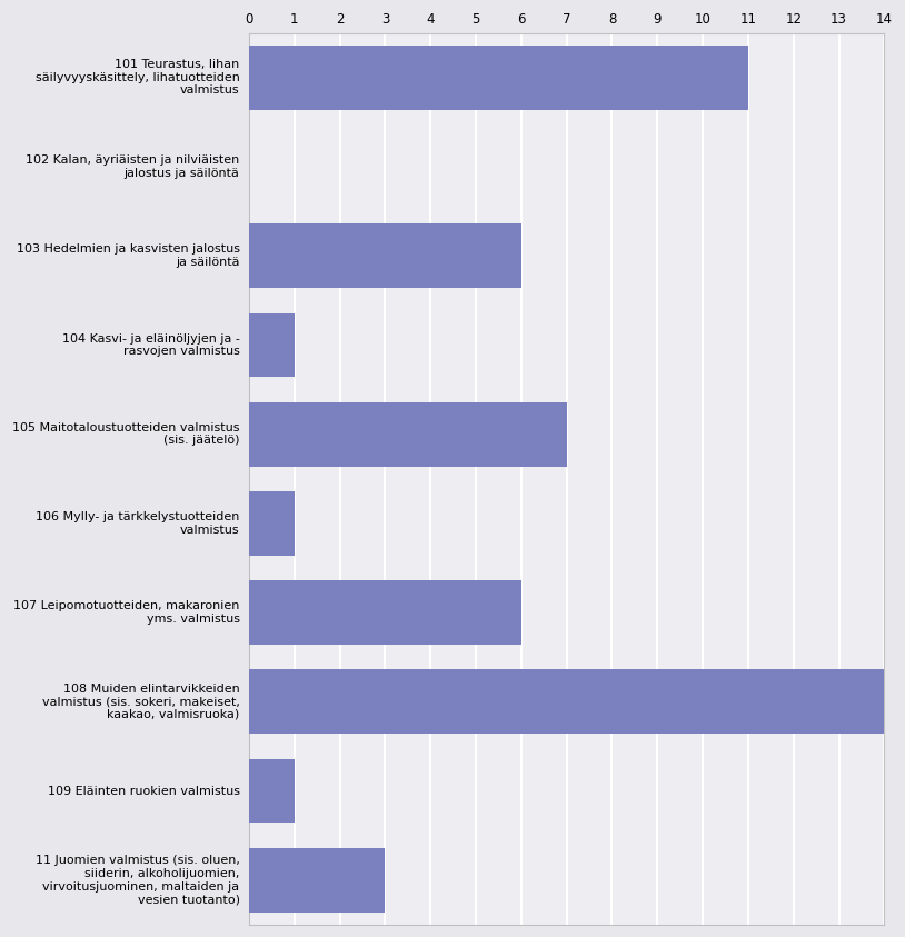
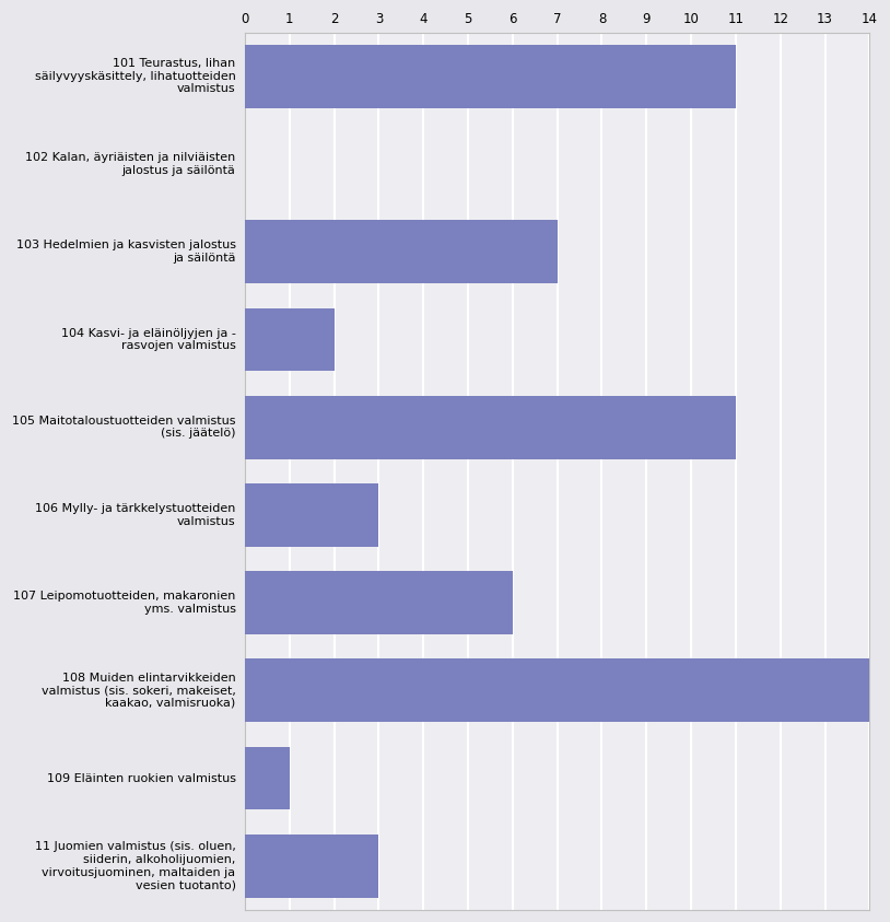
103 Hedelmien ja kasvisten jalostus ja säilöntä: 6 -> 7
104 Kasvi- ja eläinöljyjen ja - rasvojen valmistus: 1 -> 2
105 Maitotaloustuotteiden valmistus (sis. jäätelö): 7 -> 11
106 Mylly- ja tärkkelystuotteiden valmistus: 1 -> 3
